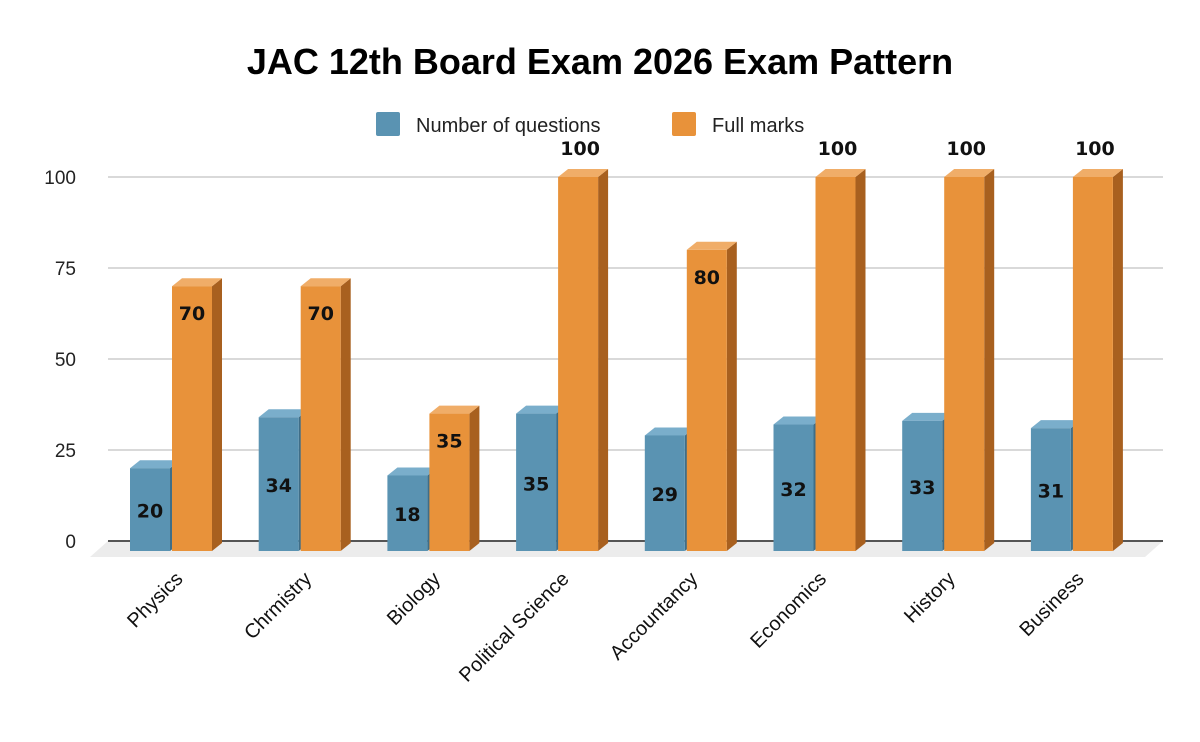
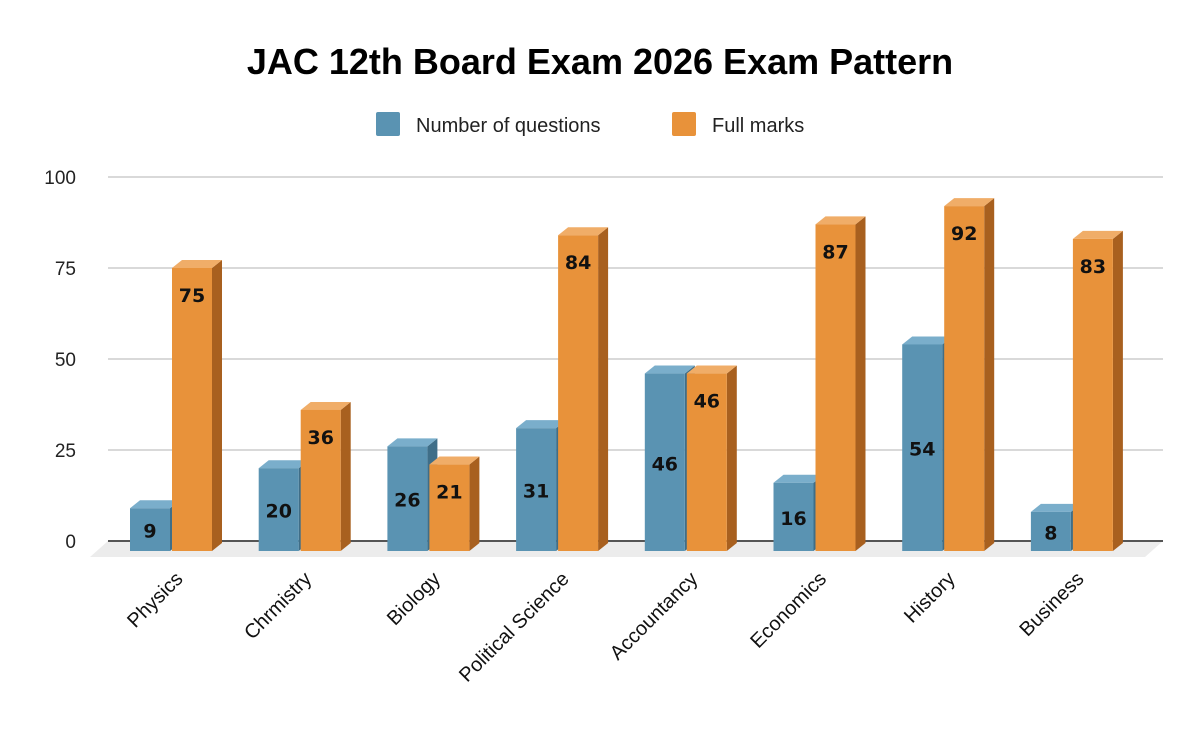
Number of questions/Physics: 20 -> 9
Full marks/Physics: 70 -> 75
Number of questions/Chrmistry: 34 -> 20
Full marks/Chrmistry: 70 -> 36
Number of questions/Biology: 18 -> 26
Full marks/Biology: 35 -> 21
Number of questions/Political Science: 35 -> 31
Full marks/Political Science: 100 -> 84
Number of questions/Accountancy: 29 -> 46
Full marks/Accountancy: 80 -> 46
Number of questions/Economics: 32 -> 16
Full marks/Economics: 100 -> 87
Number of questions/History: 33 -> 54
Full marks/History: 100 -> 92
Number of questions/Business: 31 -> 8
Full marks/Business: 100 -> 83
